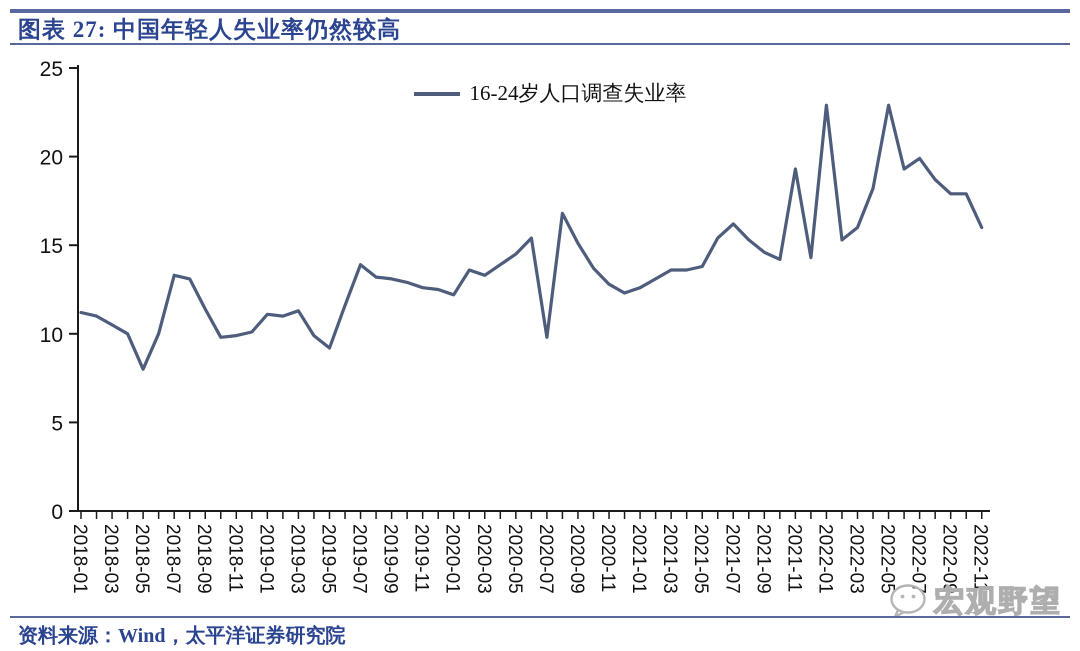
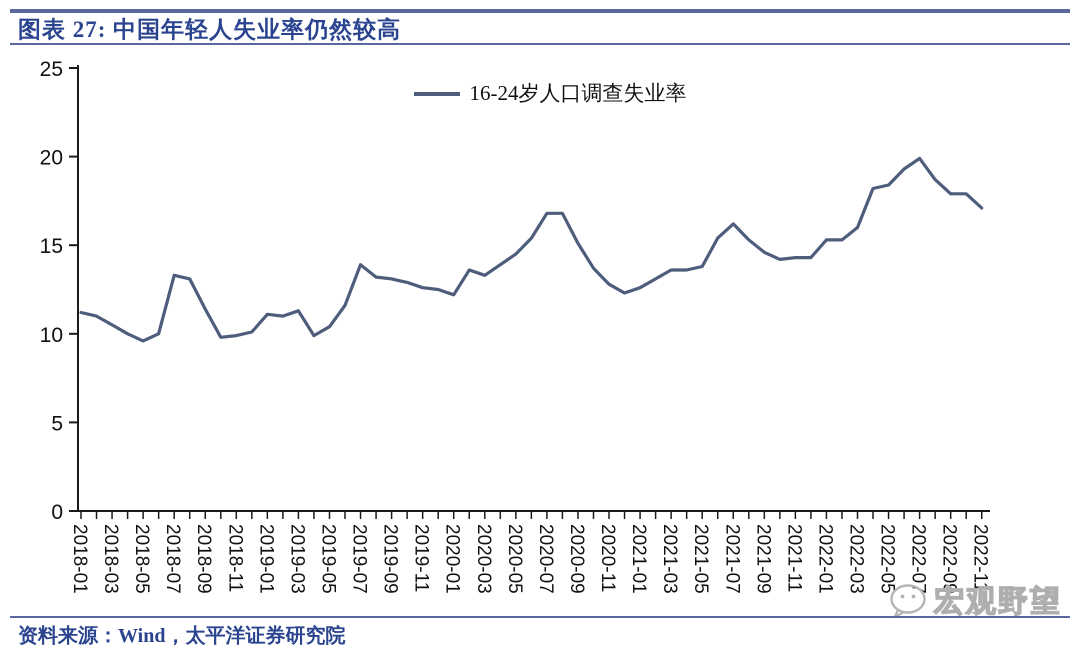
2018-05: 8.0 -> 9.6
2019-05: 9.2 -> 10.4
2020-07: 9.8 -> 16.8
2021-11: 19.3 -> 14.3
2022-01: 22.9 -> 15.3
2022-05: 22.9 -> 18.4
2022-11: 16.0 -> 17.1
